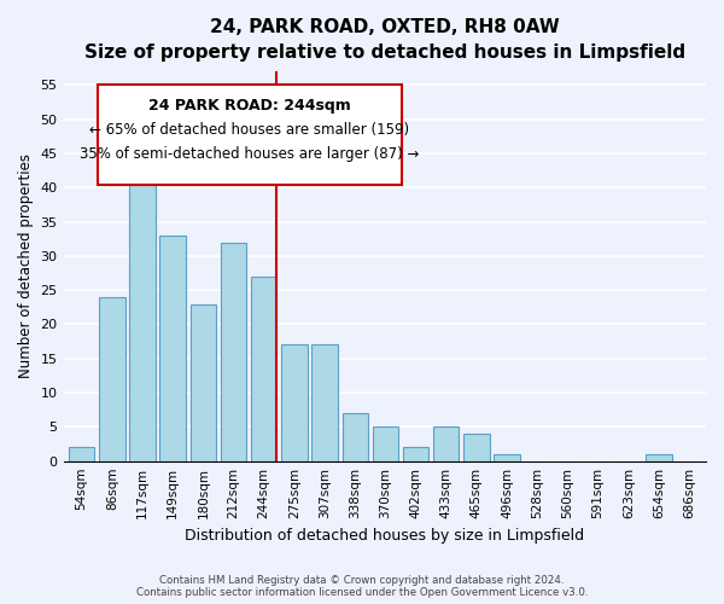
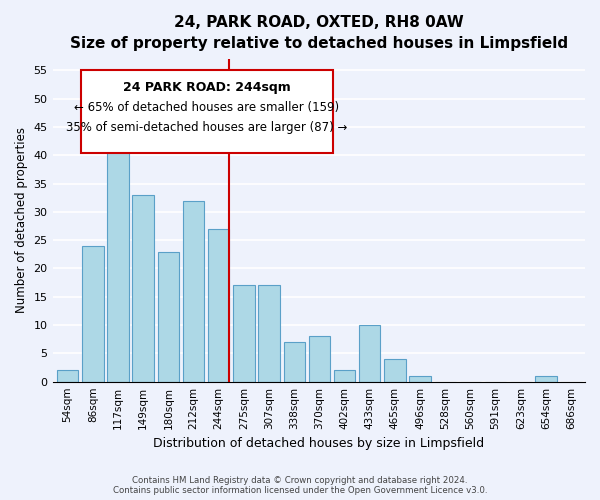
370sqm: 5 -> 8
433sqm: 5 -> 10
